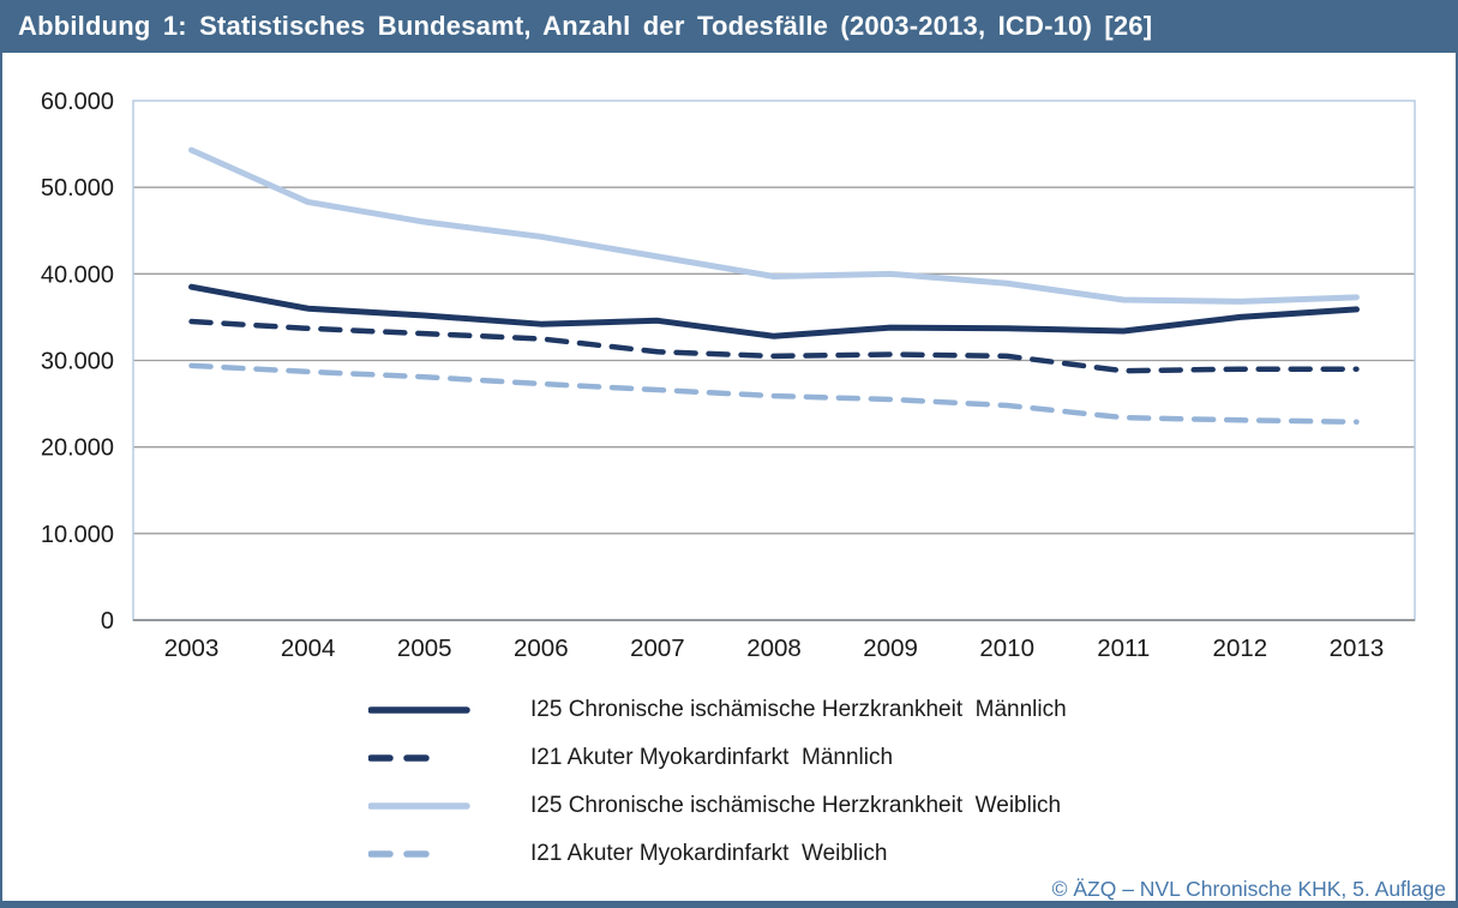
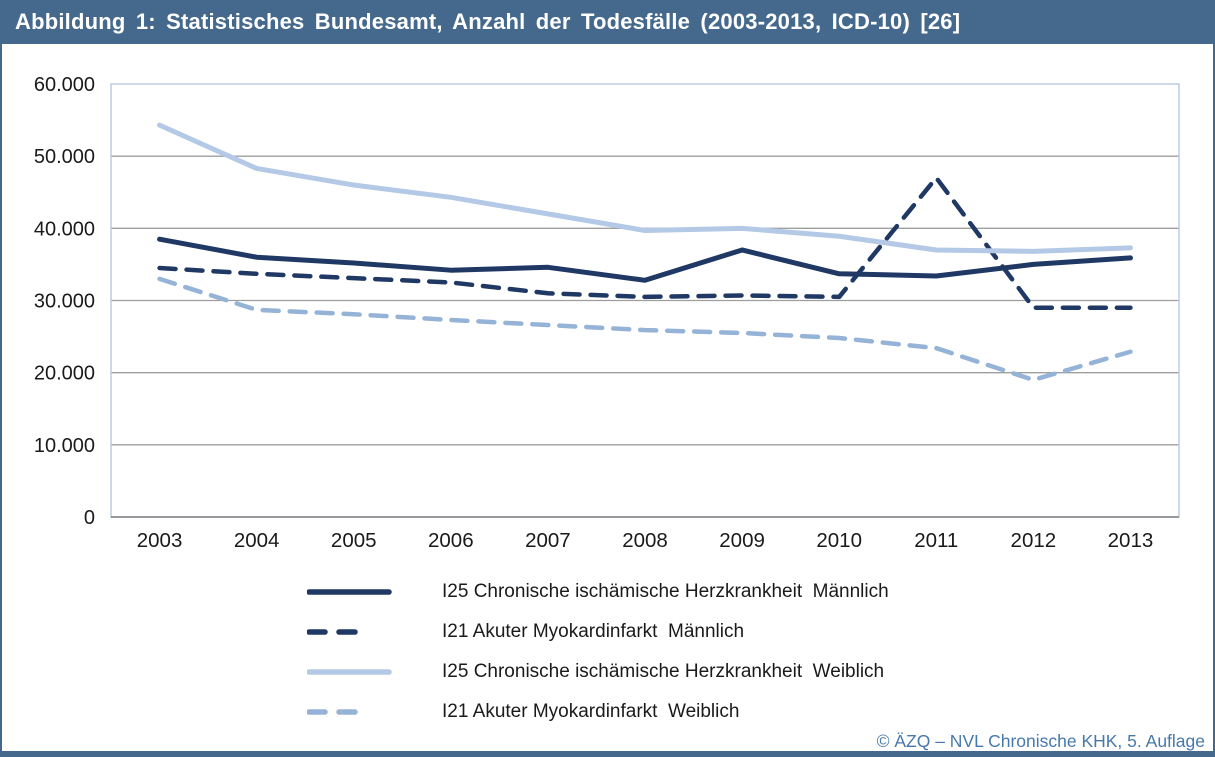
I21 Akuter Myokardinfarkt Weiblich/2003: 29000 -> 33000
I25 Chronische ischämische Herzkrankheit Männlich/2009: 34000 -> 37000
I21 Akuter Myokardinfarkt Männlich/2011: 29000 -> 47000
I21 Akuter Myokardinfarkt Weiblich/2012: 23000 -> 19000
